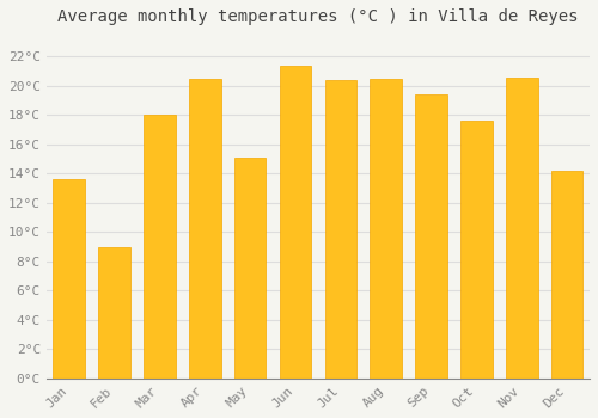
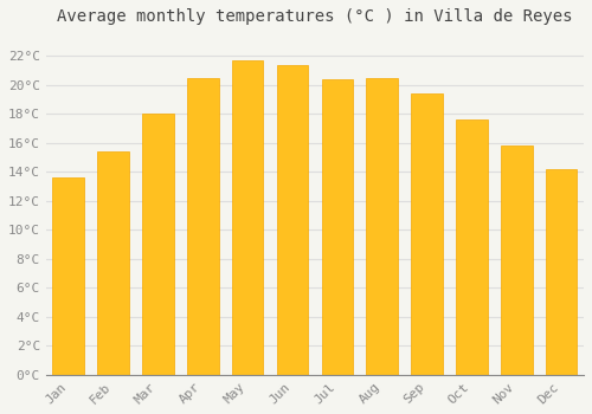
Feb: 9.0°C -> 15.4°C
May: 15.1°C -> 21.7°C
Nov: 20.6°C -> 15.8°C
